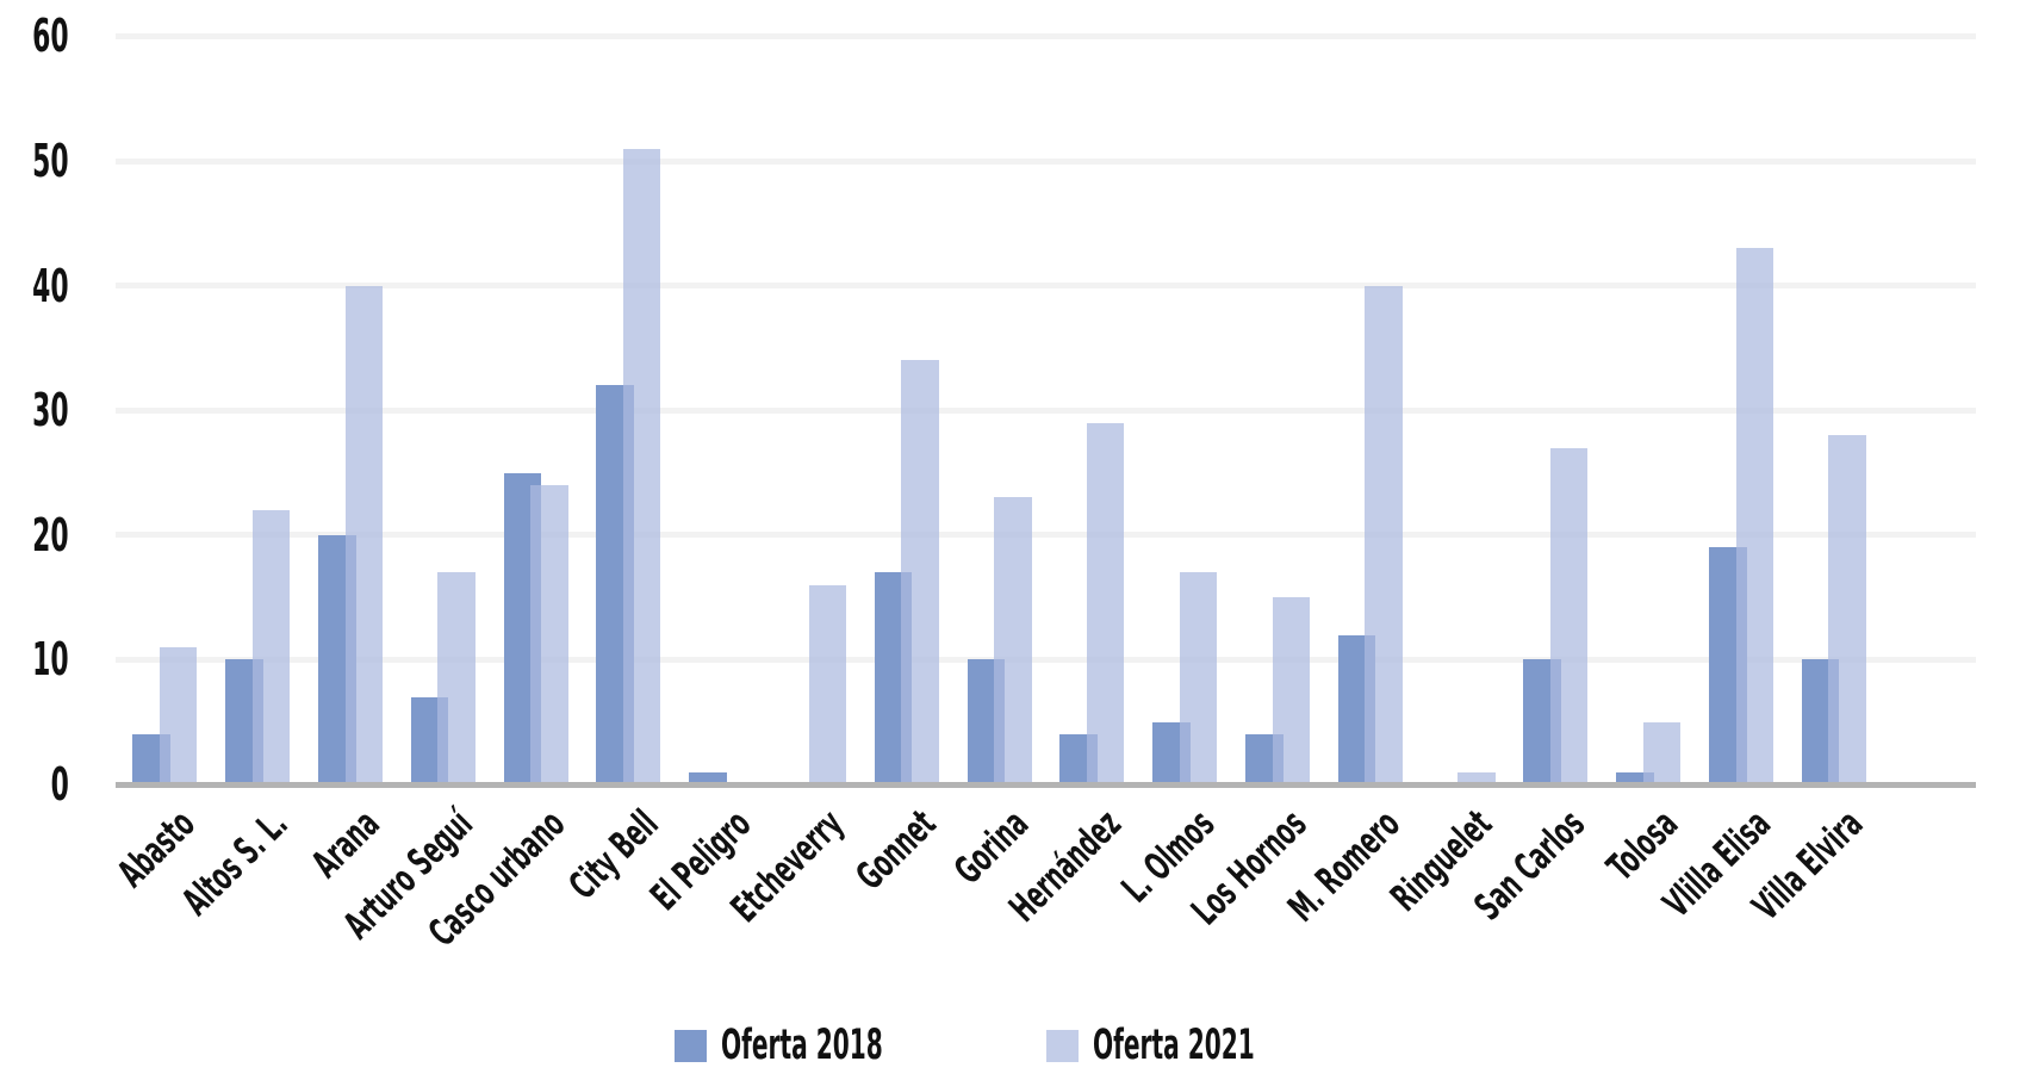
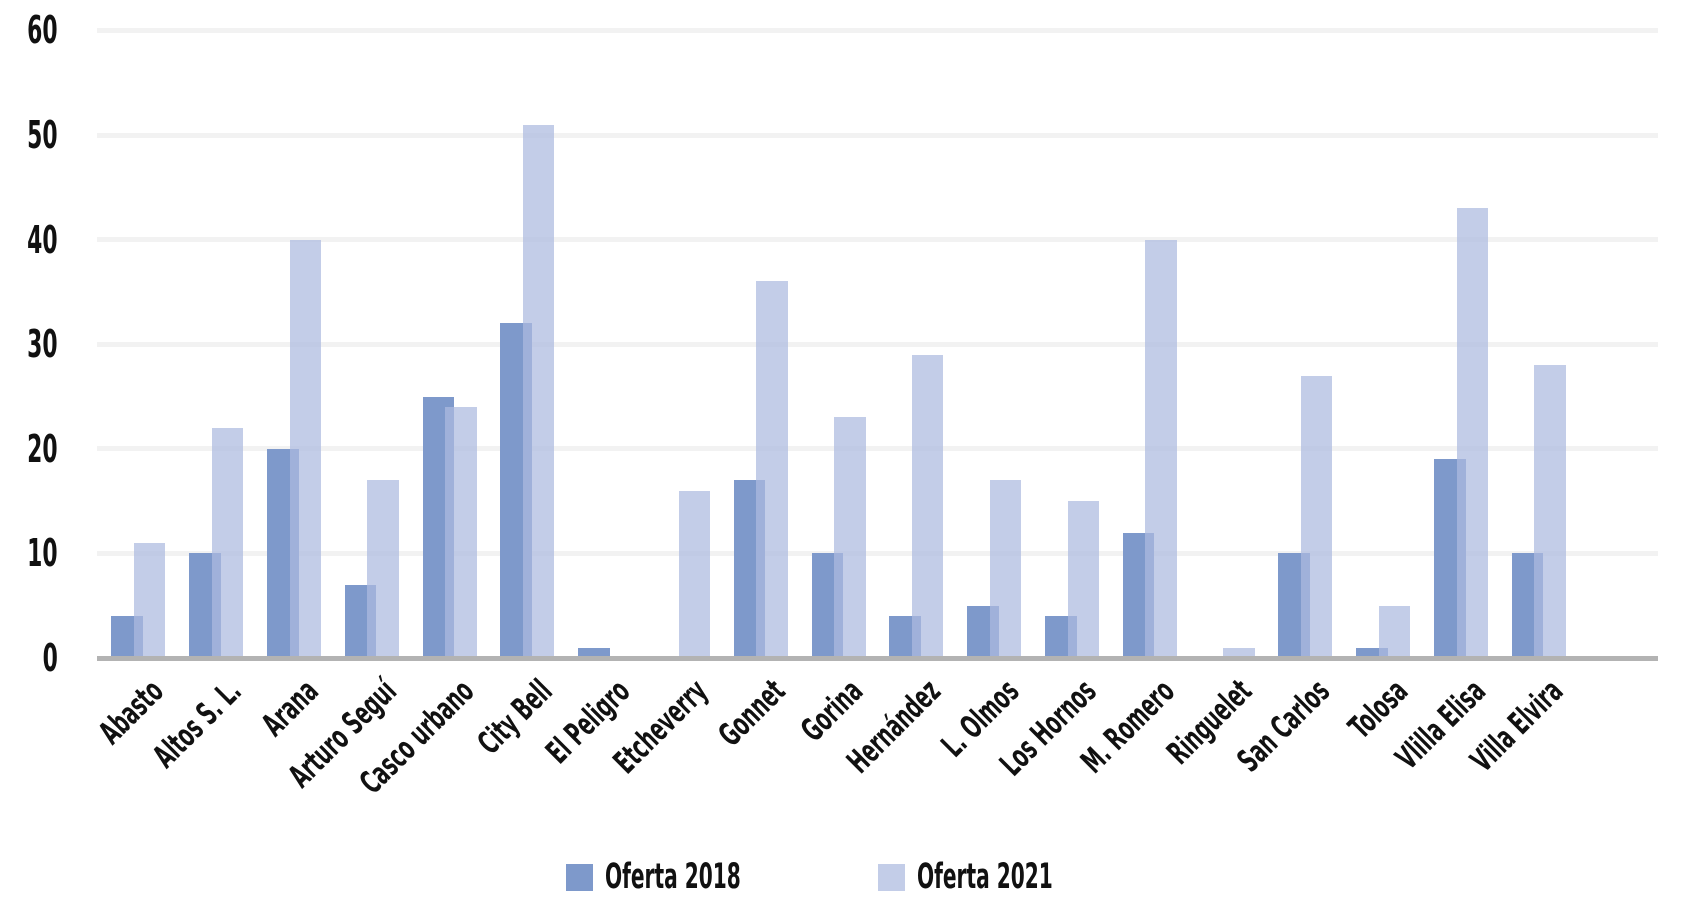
Oferta 2021/Gonnet: 34 -> 36
